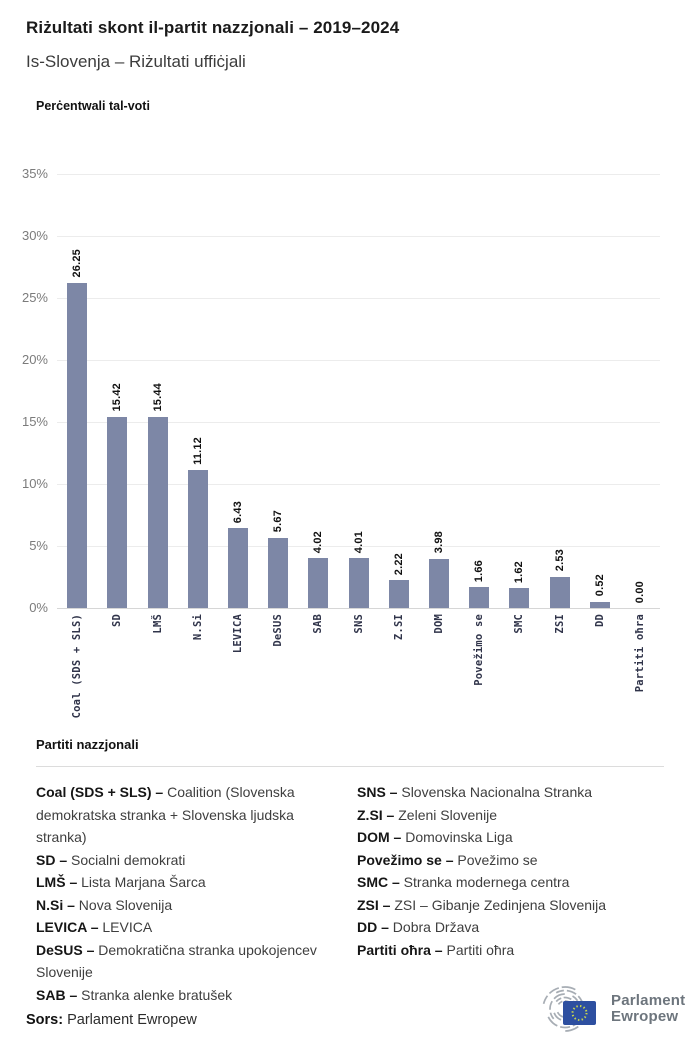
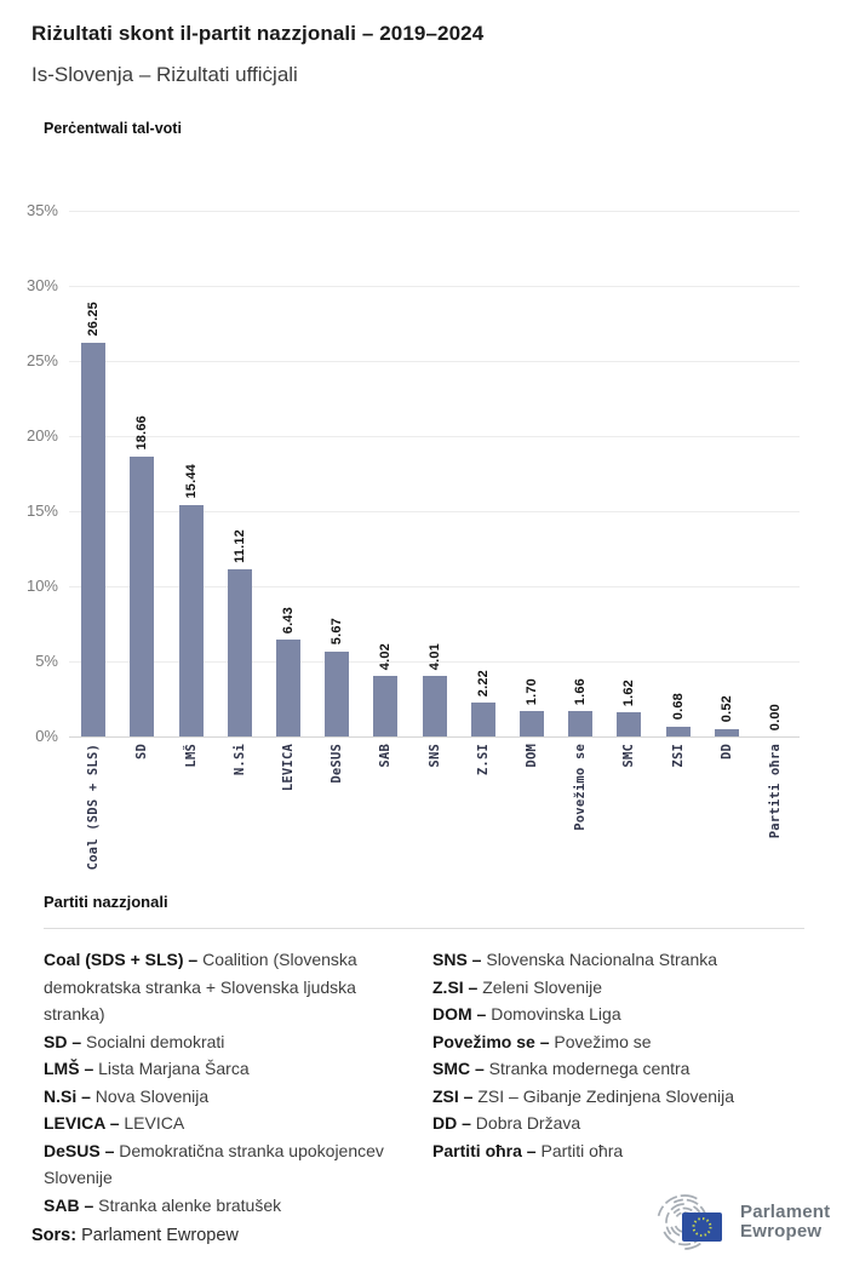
SD: 15.42 -> 18.66
DOM: 3.98 -> 1.70
ZSI: 2.53 -> 0.68
